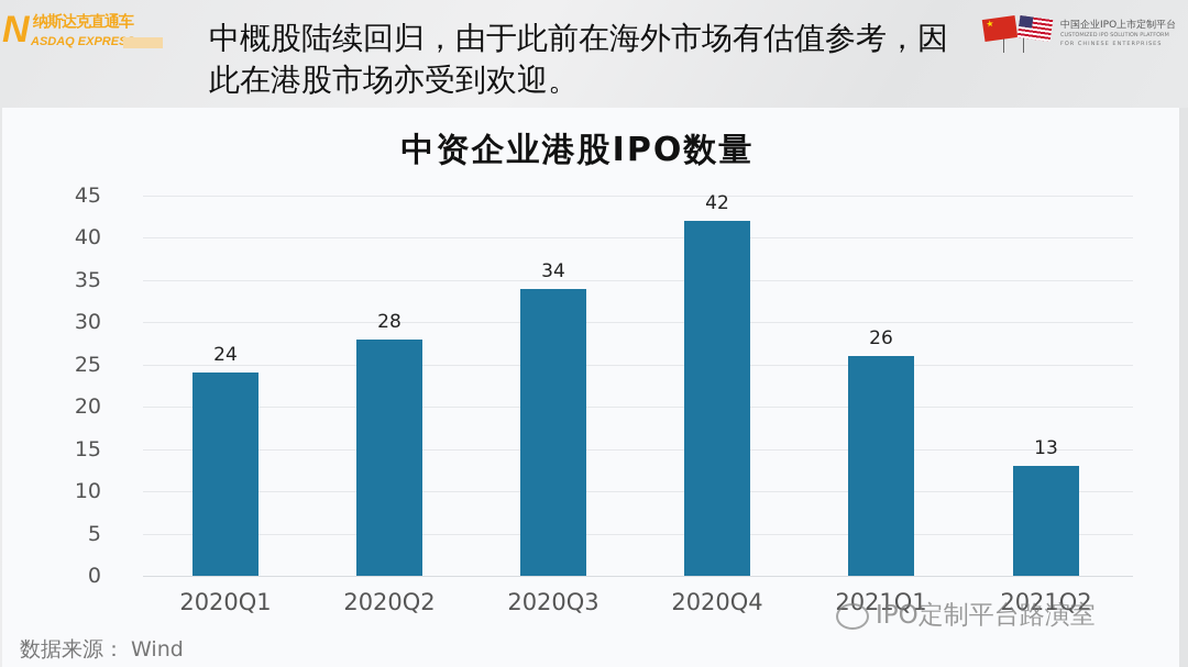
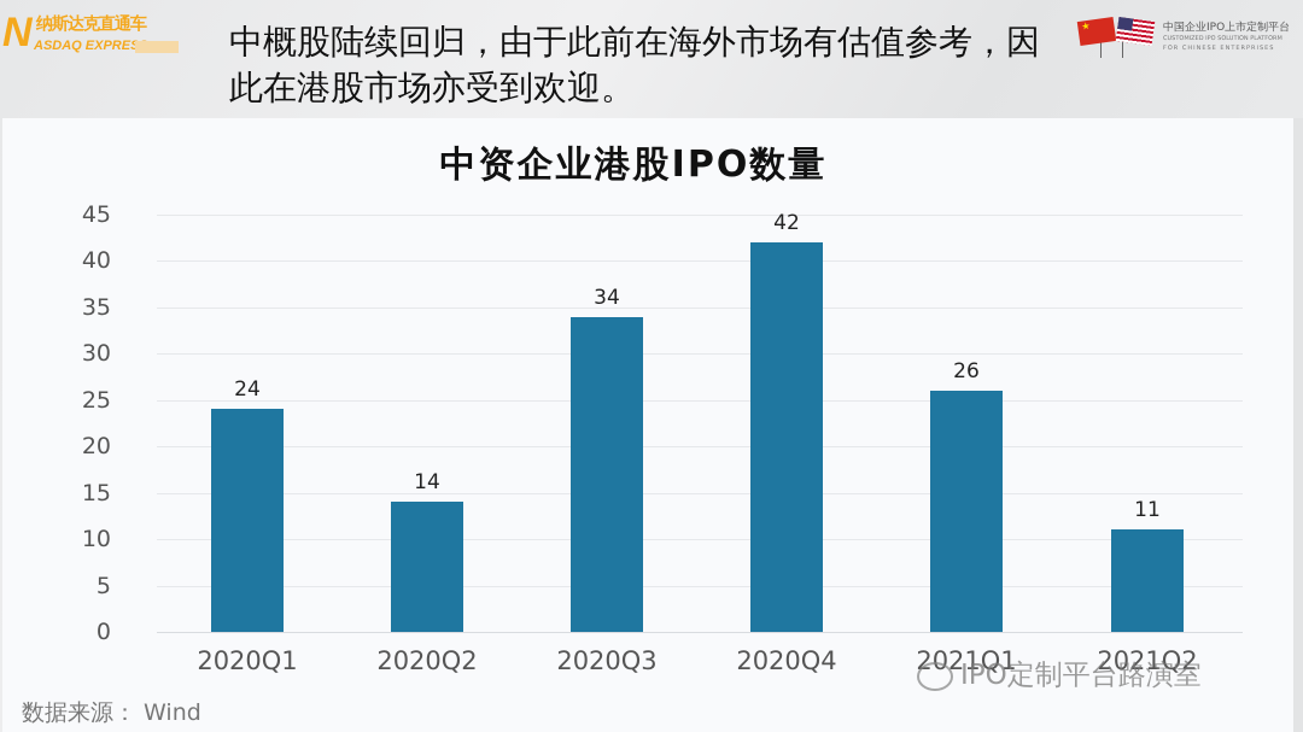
2020Q2: 28 -> 14
2021Q2: 13 -> 11
